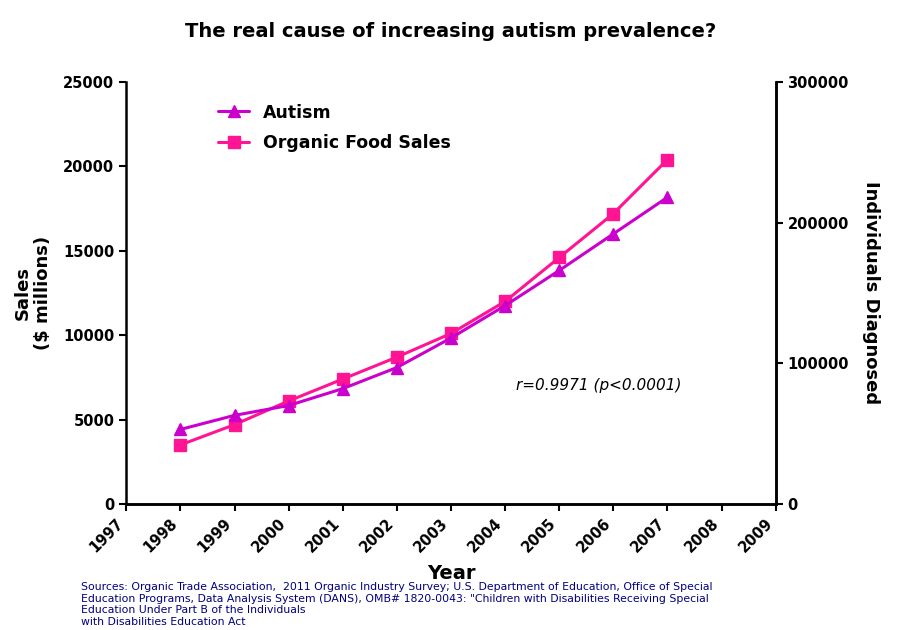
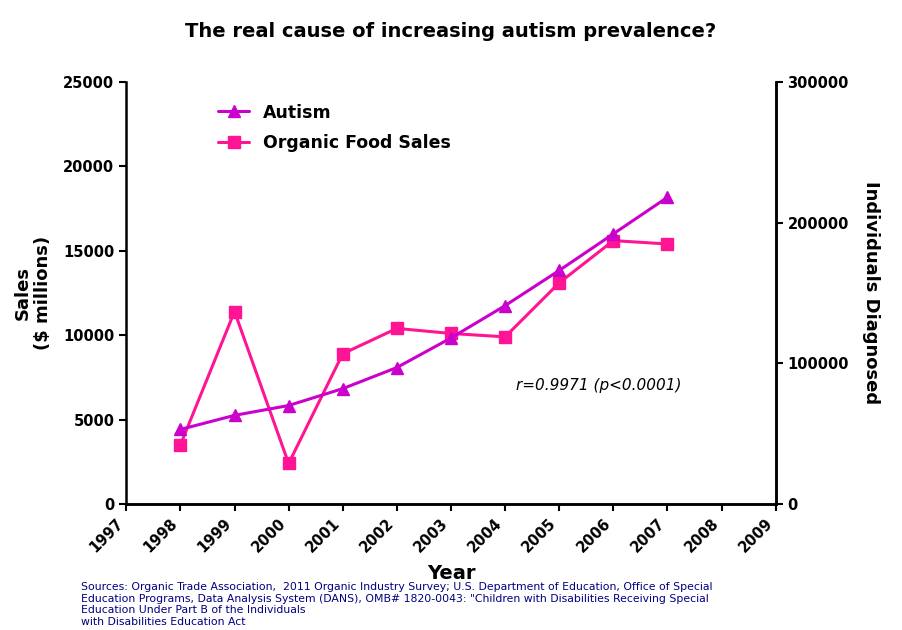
Organic Food Sales/1999: 4700 -> 11400
Organic Food Sales/2000: 6100 -> 2400
Organic Food Sales/2001: 7400 -> 8900
Organic Food Sales/2002: 8700 -> 10400
Organic Food Sales/2004: 12000 -> 9900
Organic Food Sales/2005: 14600 -> 13100
Organic Food Sales/2006: 17200 -> 15600
Organic Food Sales/2007: 20400 -> 15400
